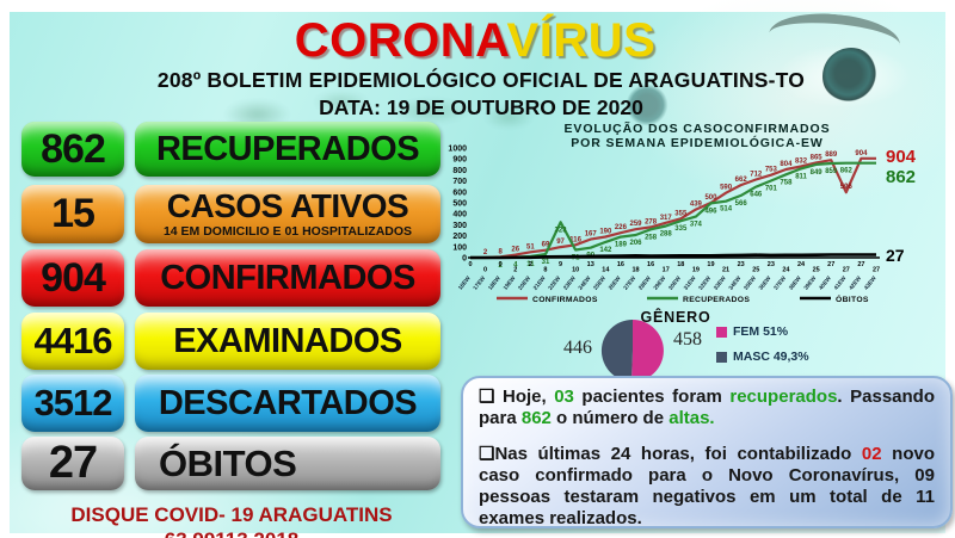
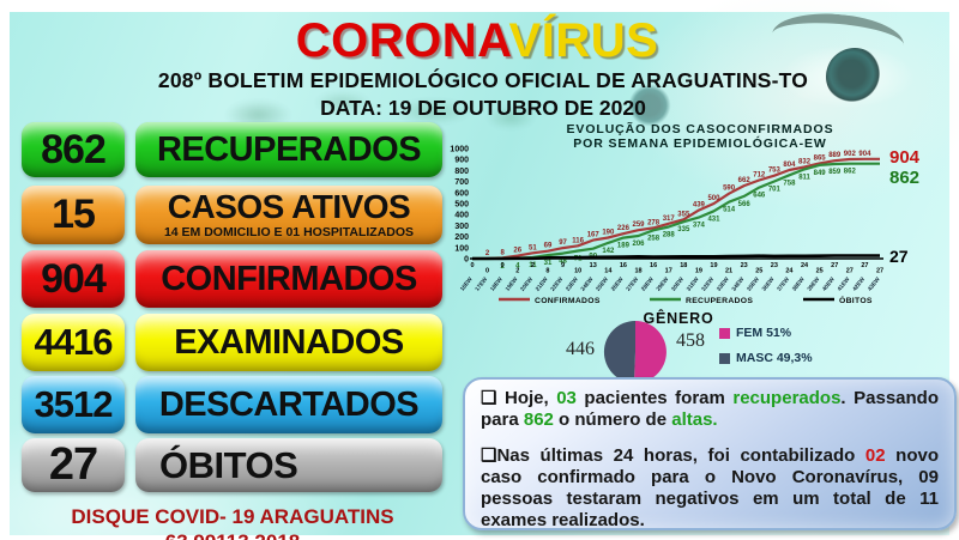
EVOLUÇÃO DOS CASOCONFIRMADOS POR SEMANA EPIDEMIOLÓGICA-EW/RECUPERADOS/22EW: 323 -> 48
EVOLUÇÃO DOS CASOCONFIRMADOS POR SEMANA EPIDEMIOLÓGICA-EW/RECUPERADOS/32EW: 496 -> 431
EVOLUÇÃO DOS CASOCONFIRMADOS POR SEMANA EPIDEMIOLÓGICA-EW/CONFIRMADOS/41EW: 596 -> 902
